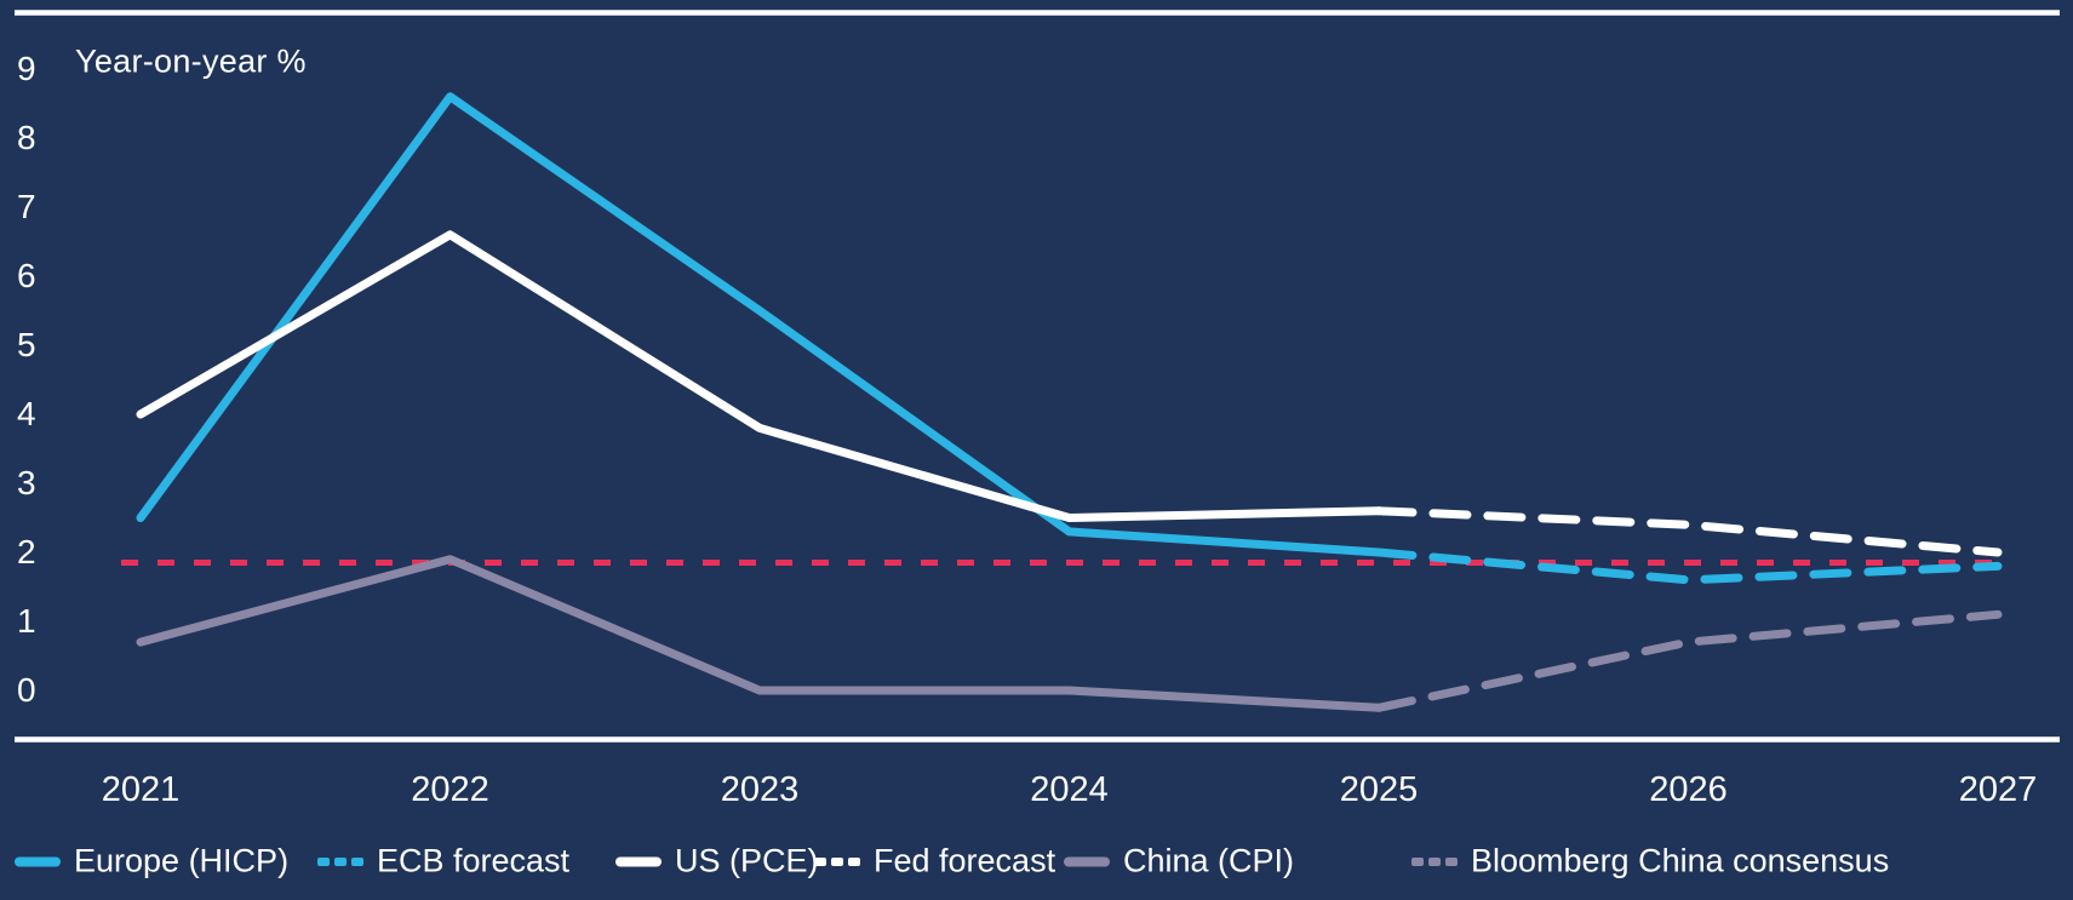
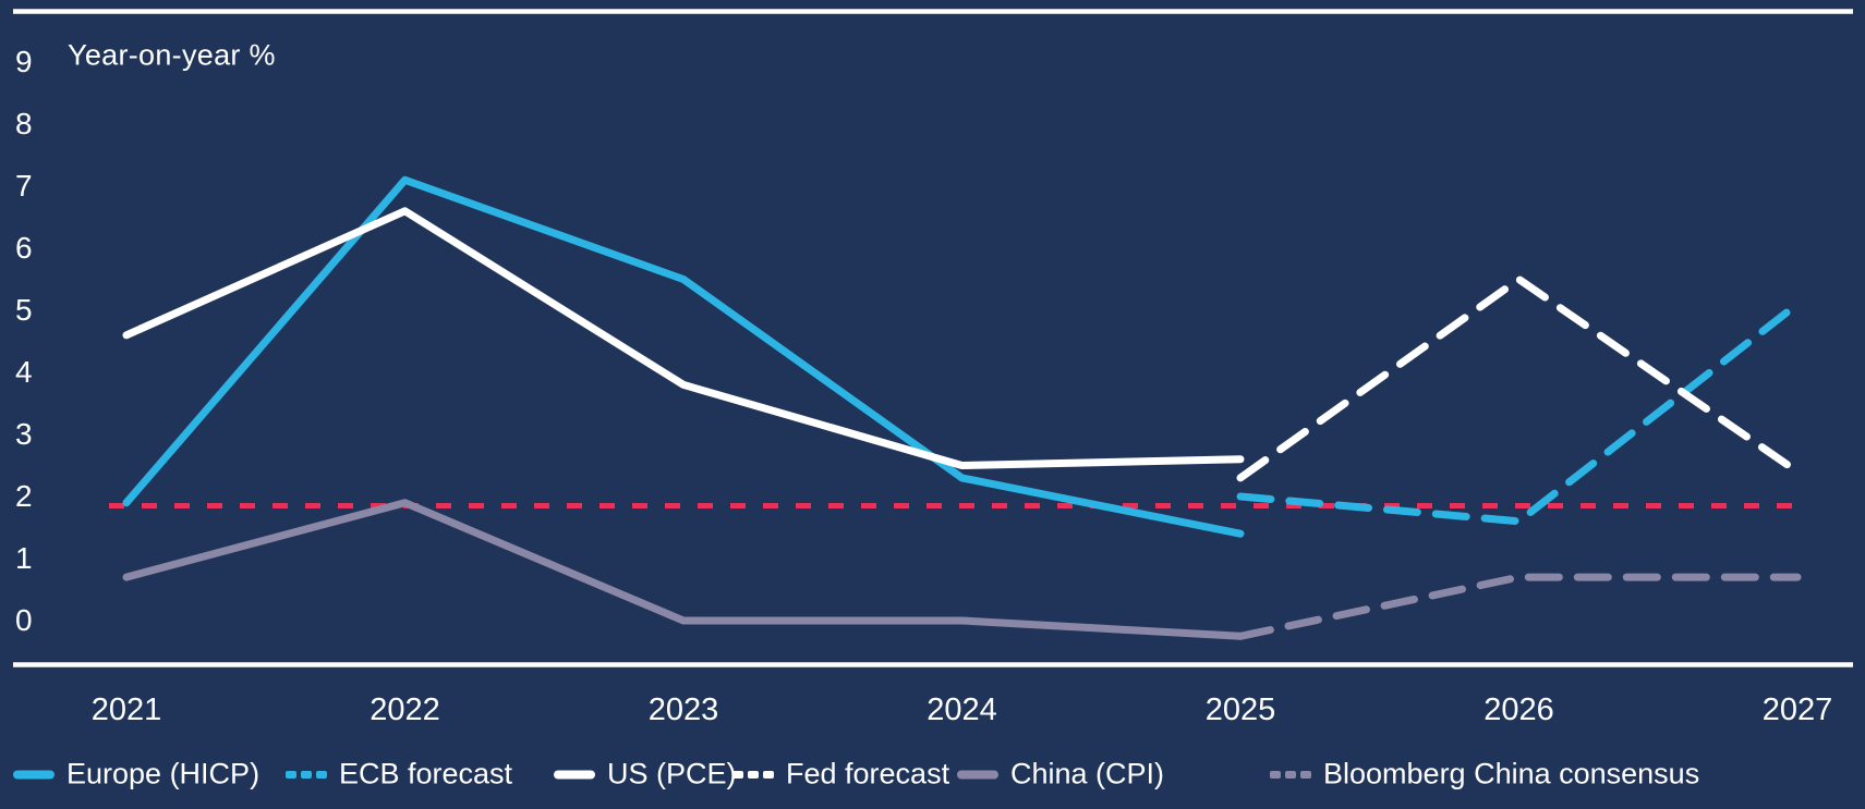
Europe (HICP)/2021: 2.5 -> 1.9
US (PCE)/2021: 4.0 -> 4.6
Europe (HICP)/2022: 8.6 -> 7.1
Europe (HICP)/2025: 2.0 -> 1.4
Fed forecast/2025: 2.6 -> 2.3
Fed forecast/2026: 2.4 -> 5.5
ECB forecast/2027: 1.8 -> 5.1
Fed forecast/2027: 2.0 -> 2.4
Bloomberg China consensus/2027: 1.1 -> 0.7
